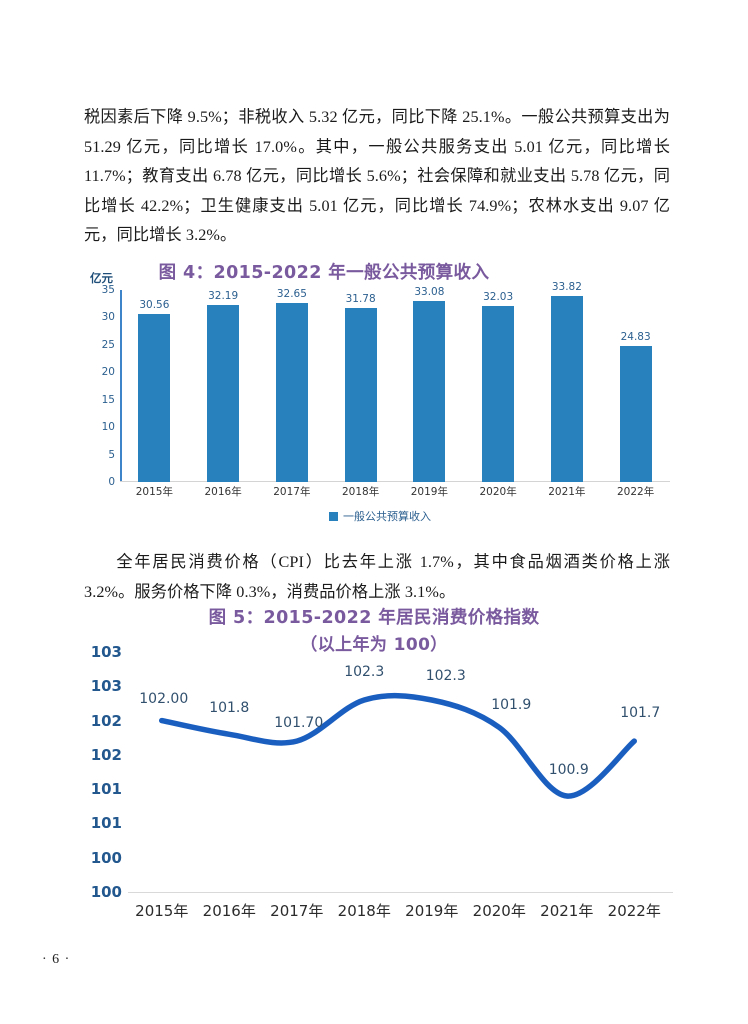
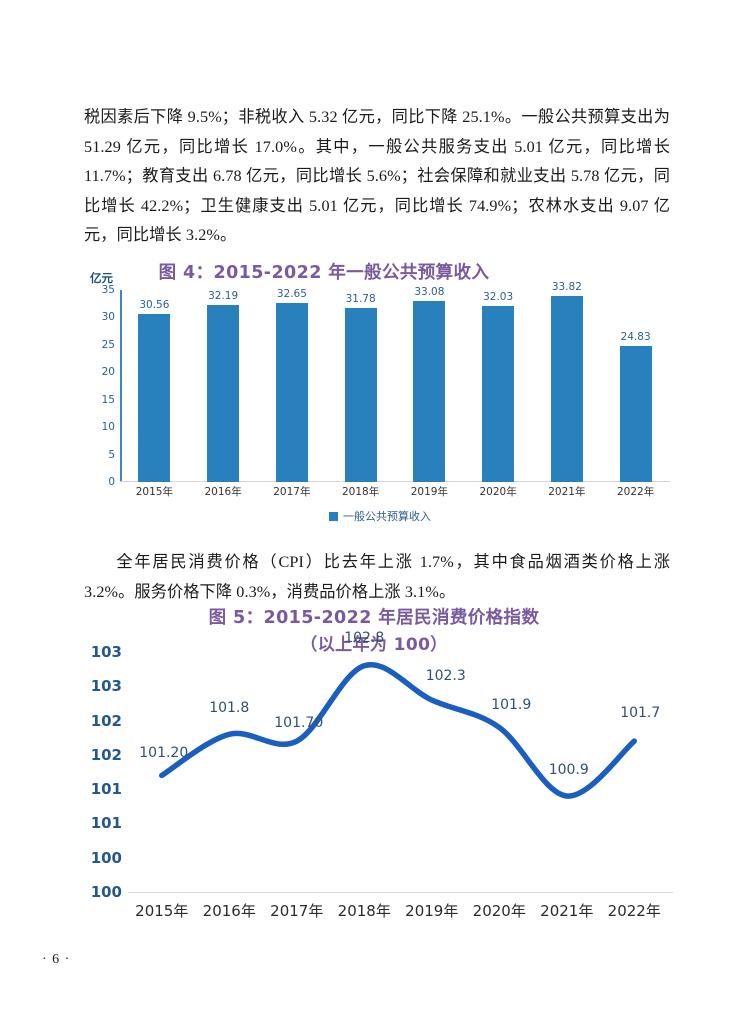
图 5：2015-2022 年居民消费价格指数（以上年为 100）/2015年: 102.00 -> 101.20
图 5：2015-2022 年居民消费价格指数（以上年为 100）/2018年: 102.3 -> 102.8
